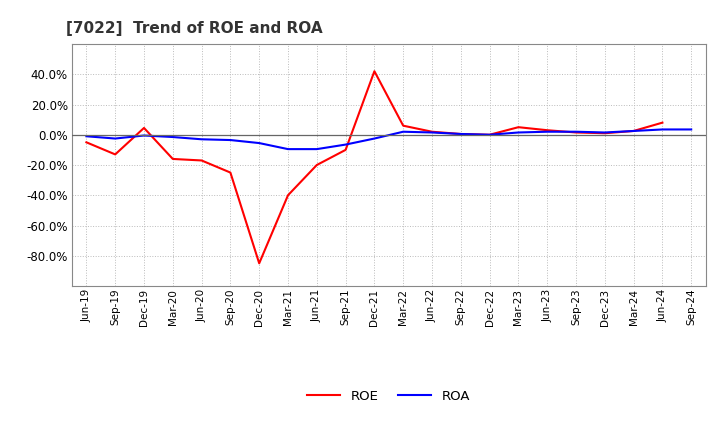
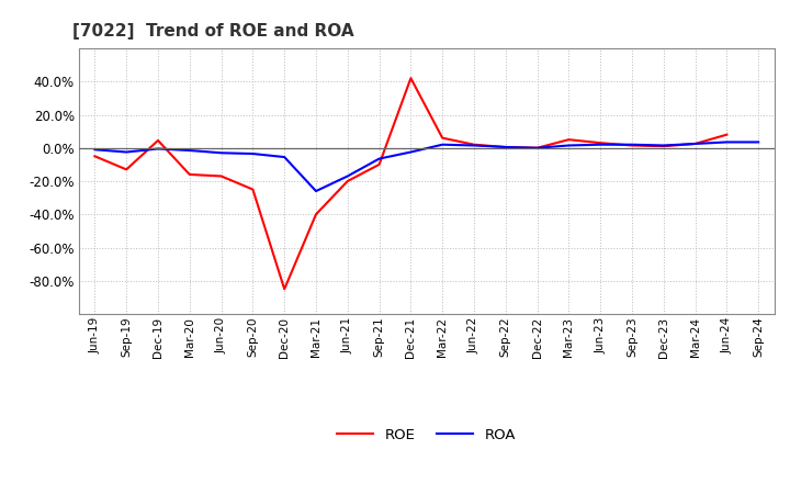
ROA/Mar-21: -10% -> -26%
ROA/Jun-21: -10% -> -17%
